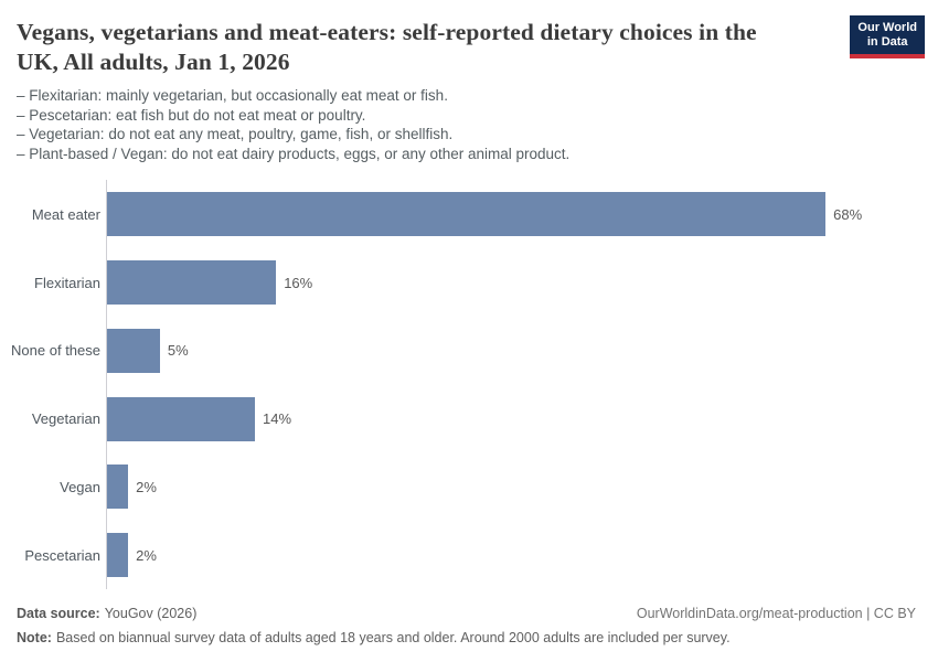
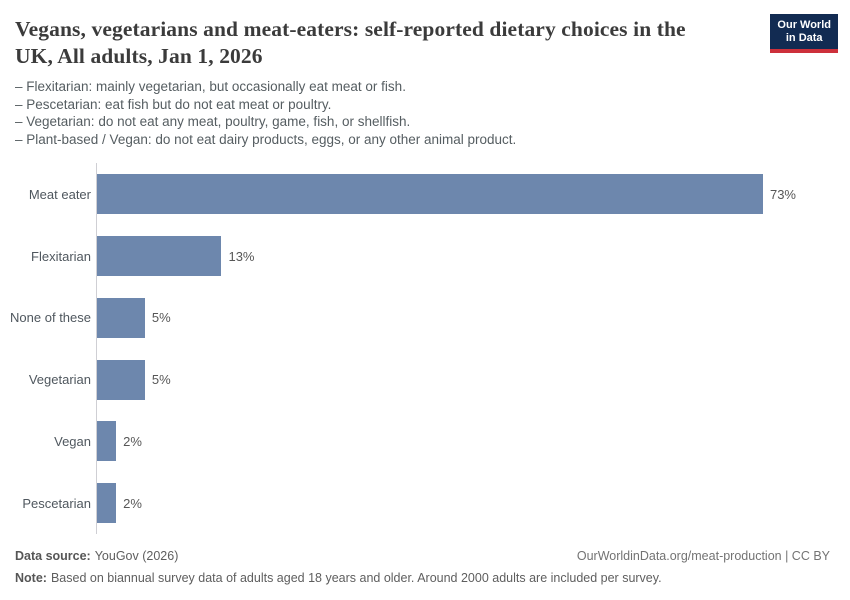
Meat eater: 68% -> 73%
Flexitarian: 16% -> 13%
Vegetarian: 14% -> 5%
